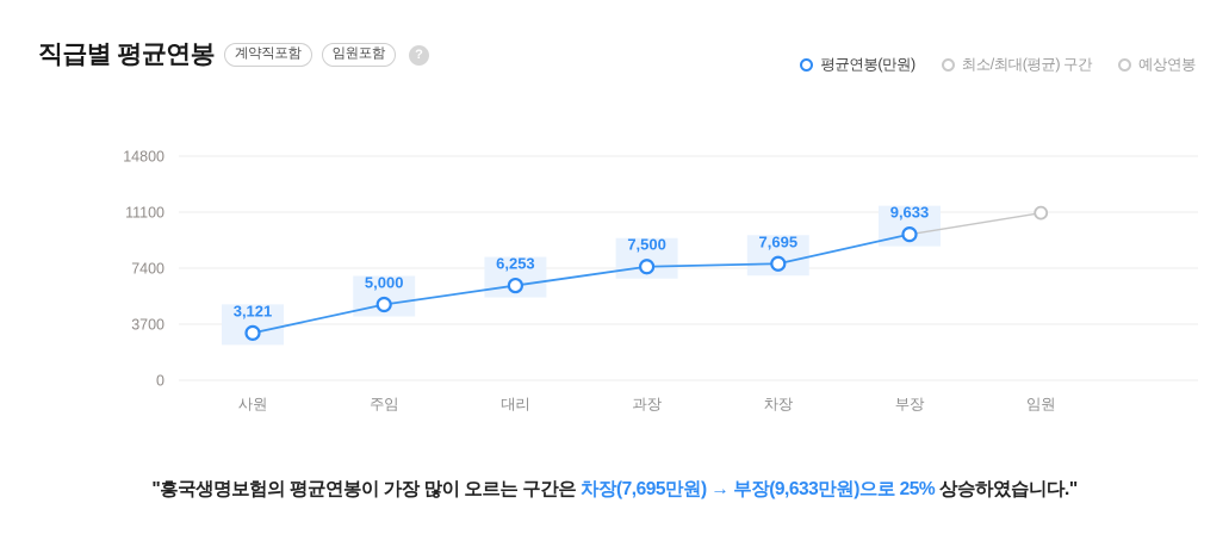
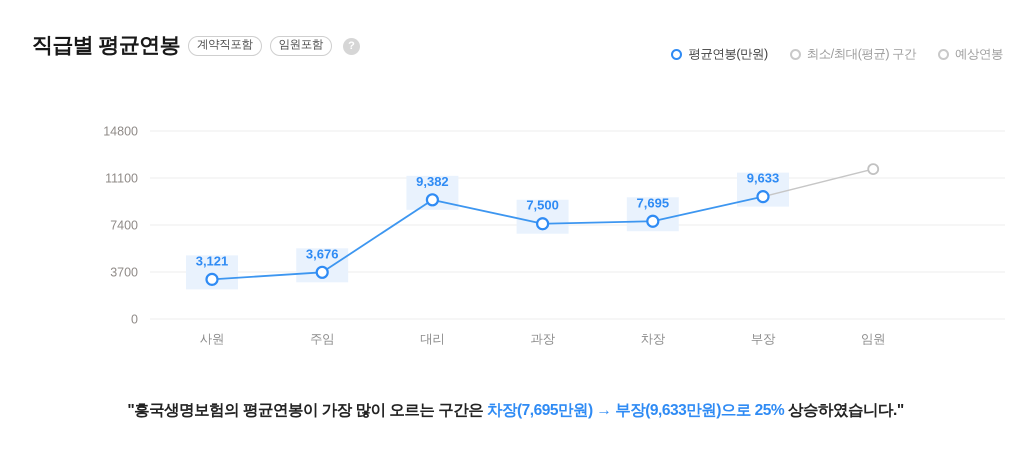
주임: 5,000 -> 3,676
대리: 6,253 -> 9,382
임원: 11000 -> 11800
